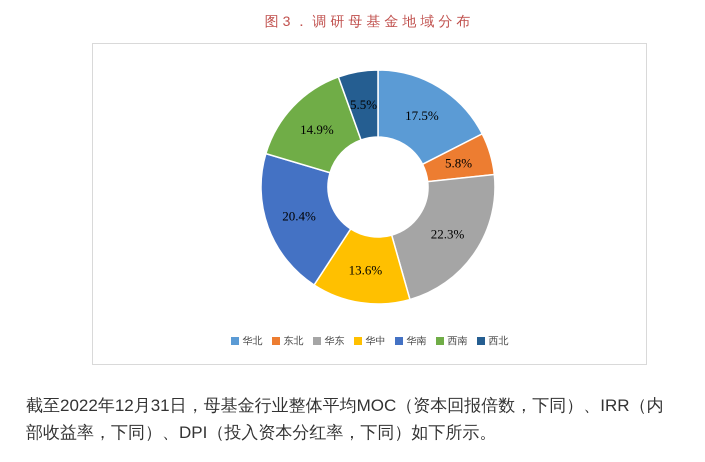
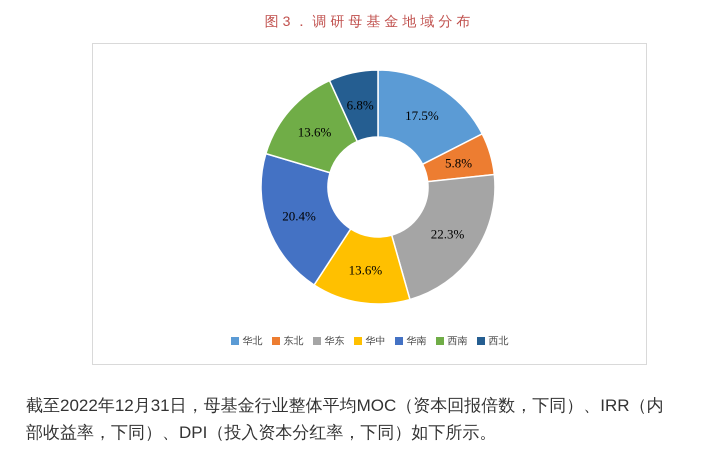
西南: 14.9% -> 13.6%
西北: 5.5% -> 6.8%
